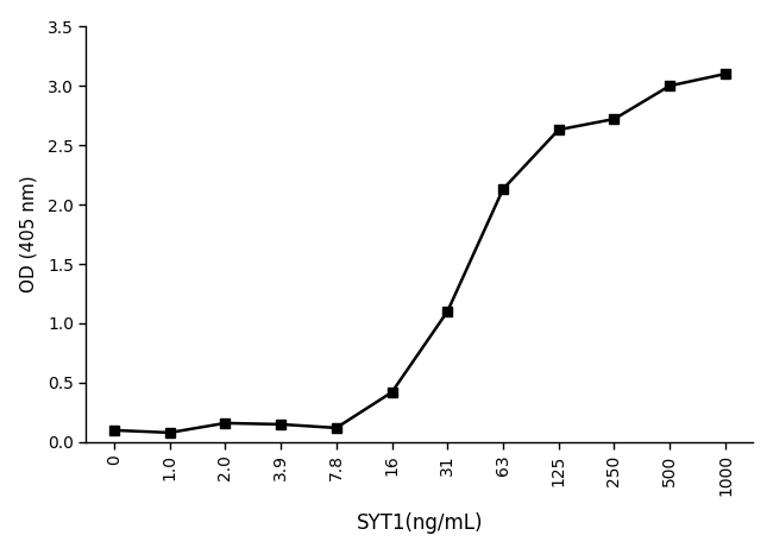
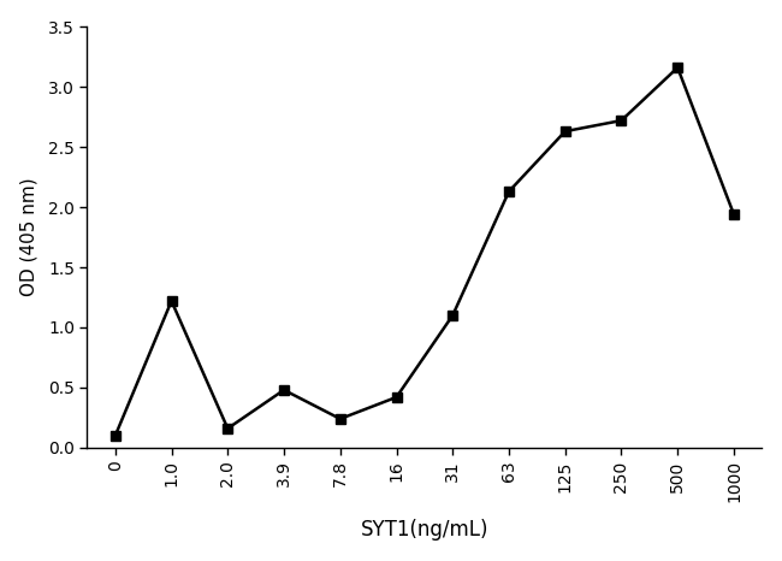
1.0: 0.08 -> 1.22
3.9: 0.15 -> 0.48
7.8: 0.12 -> 0.24
500: 3.00 -> 3.16
1000: 3.10 -> 1.94
